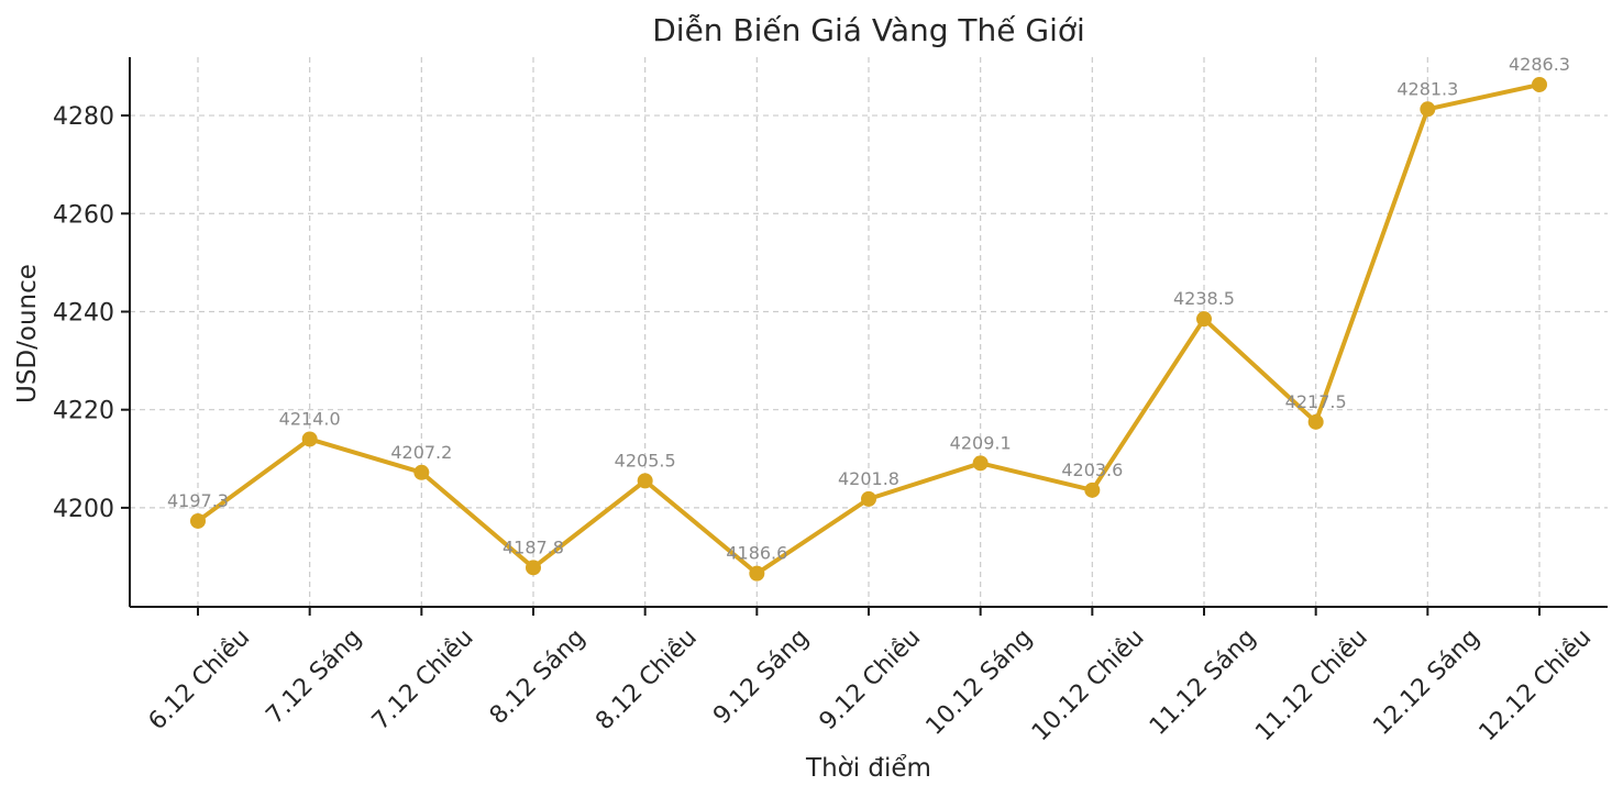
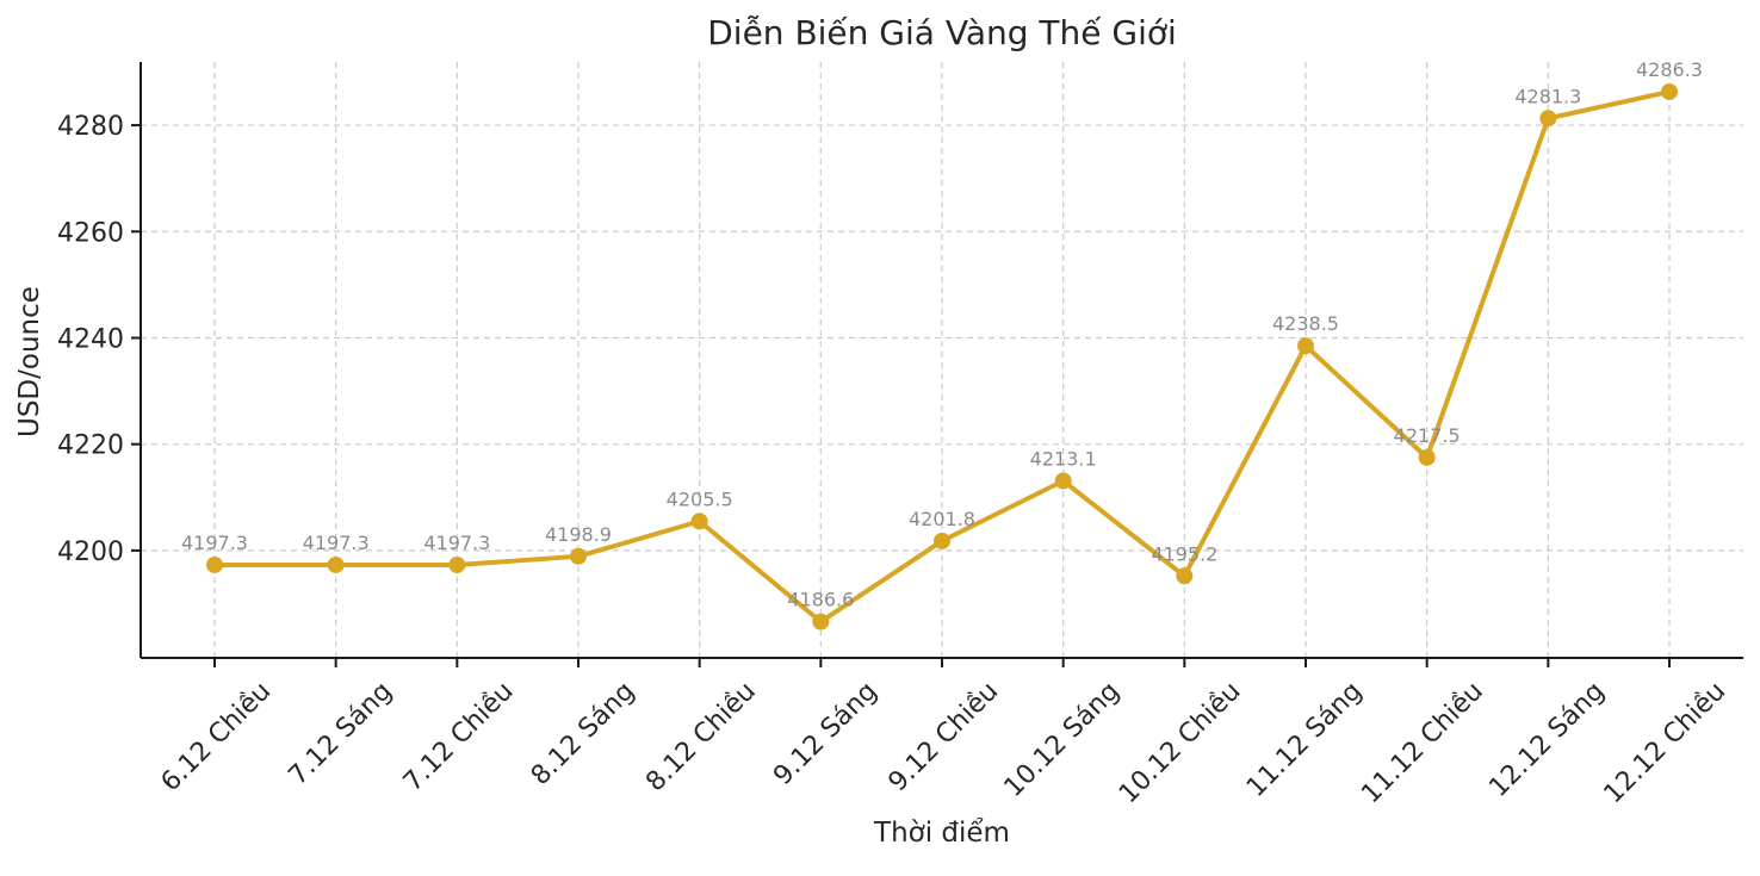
7.12 Sáng: 4214.0 -> 4197.3
7.12 Chiều: 4207.2 -> 4197.3
8.12 Sáng: 4187.8 -> 4198.9
10.12 Sáng: 4209.1 -> 4213.1
10.12 Chiều: 4203.6 -> 4195.2
